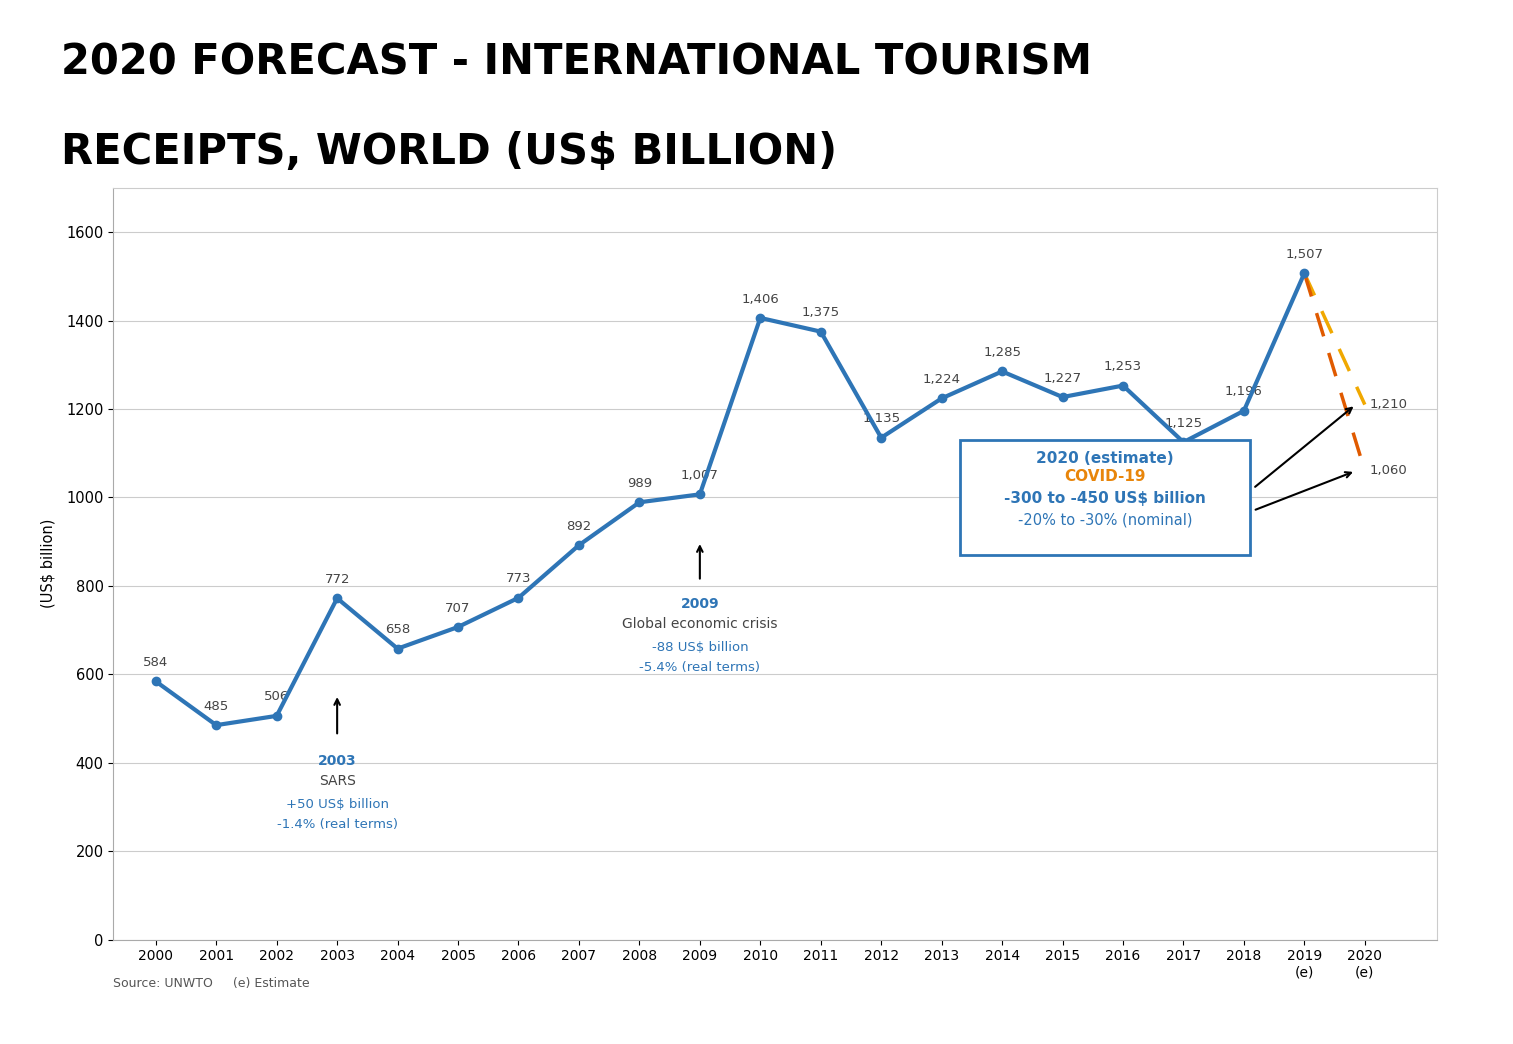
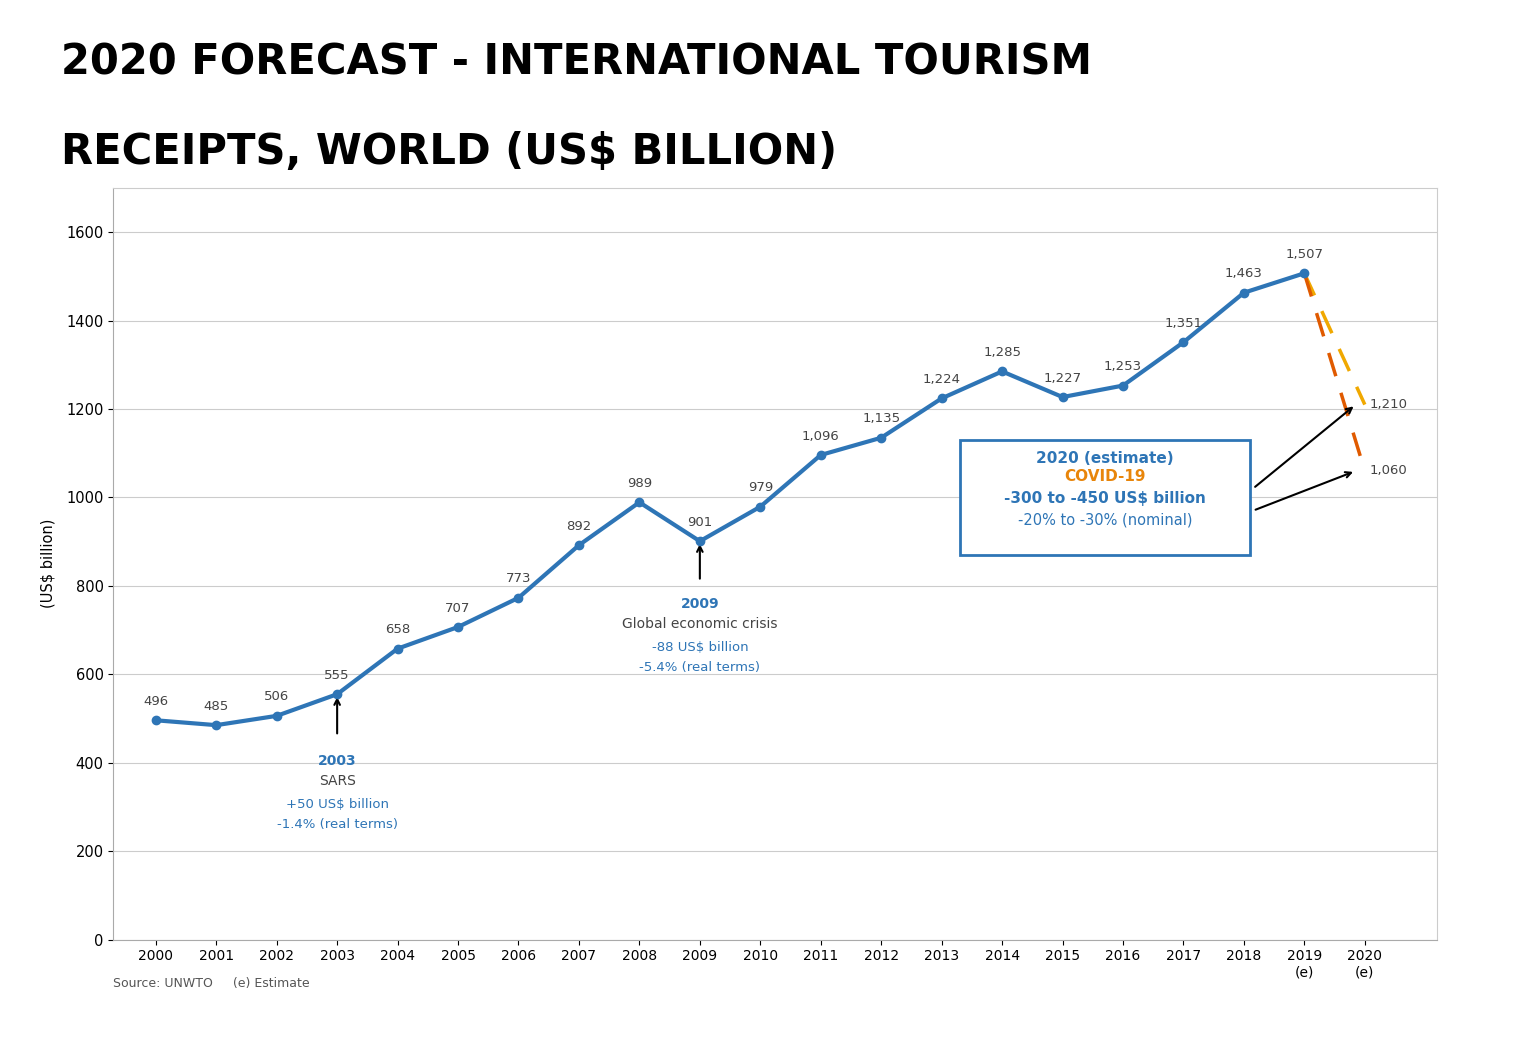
2000: 584 -> 496
2003: 772 -> 555
2009: 1,007 -> 901
2010: 1,406 -> 979
2011: 1,375 -> 1,096
2017: 1,125 -> 1,351
2018: 1,196 -> 1,463
